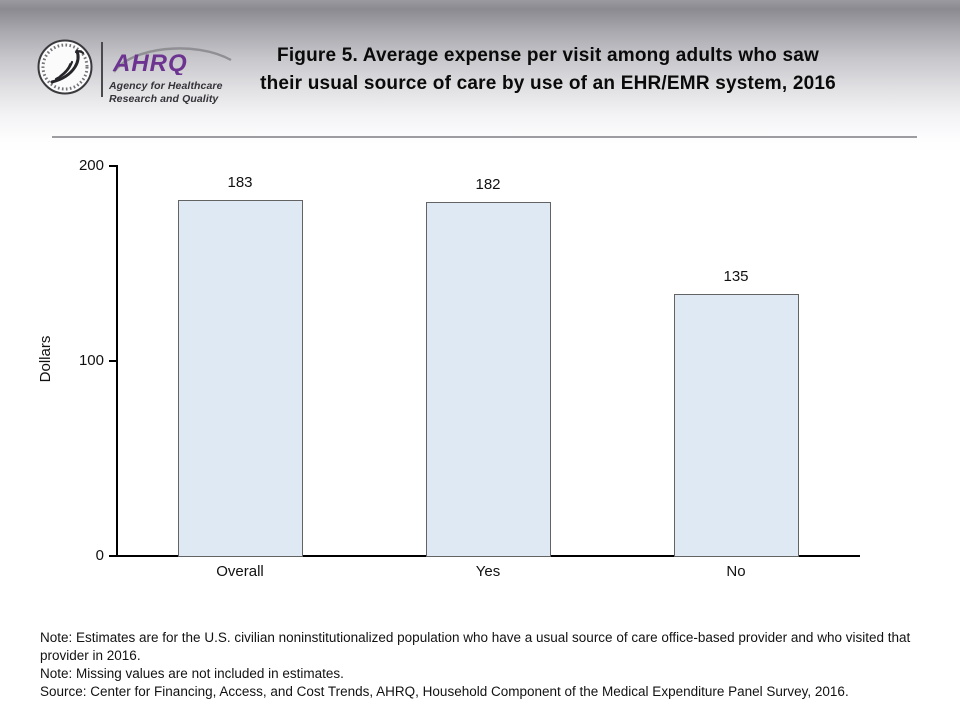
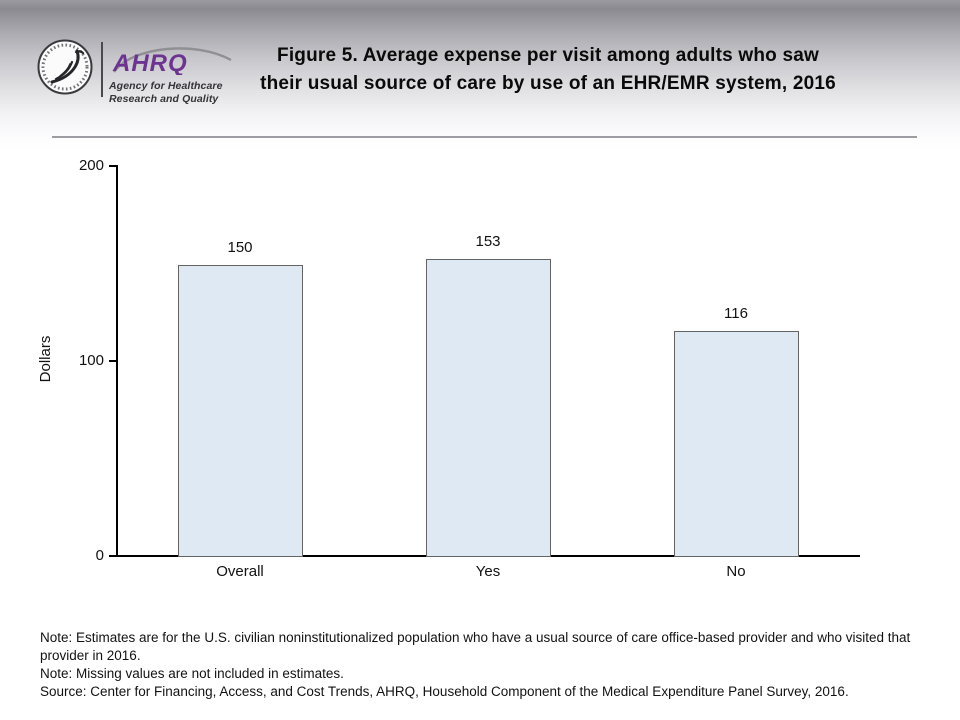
Overall: 183 -> 150
Yes: 182 -> 153
No: 135 -> 116
